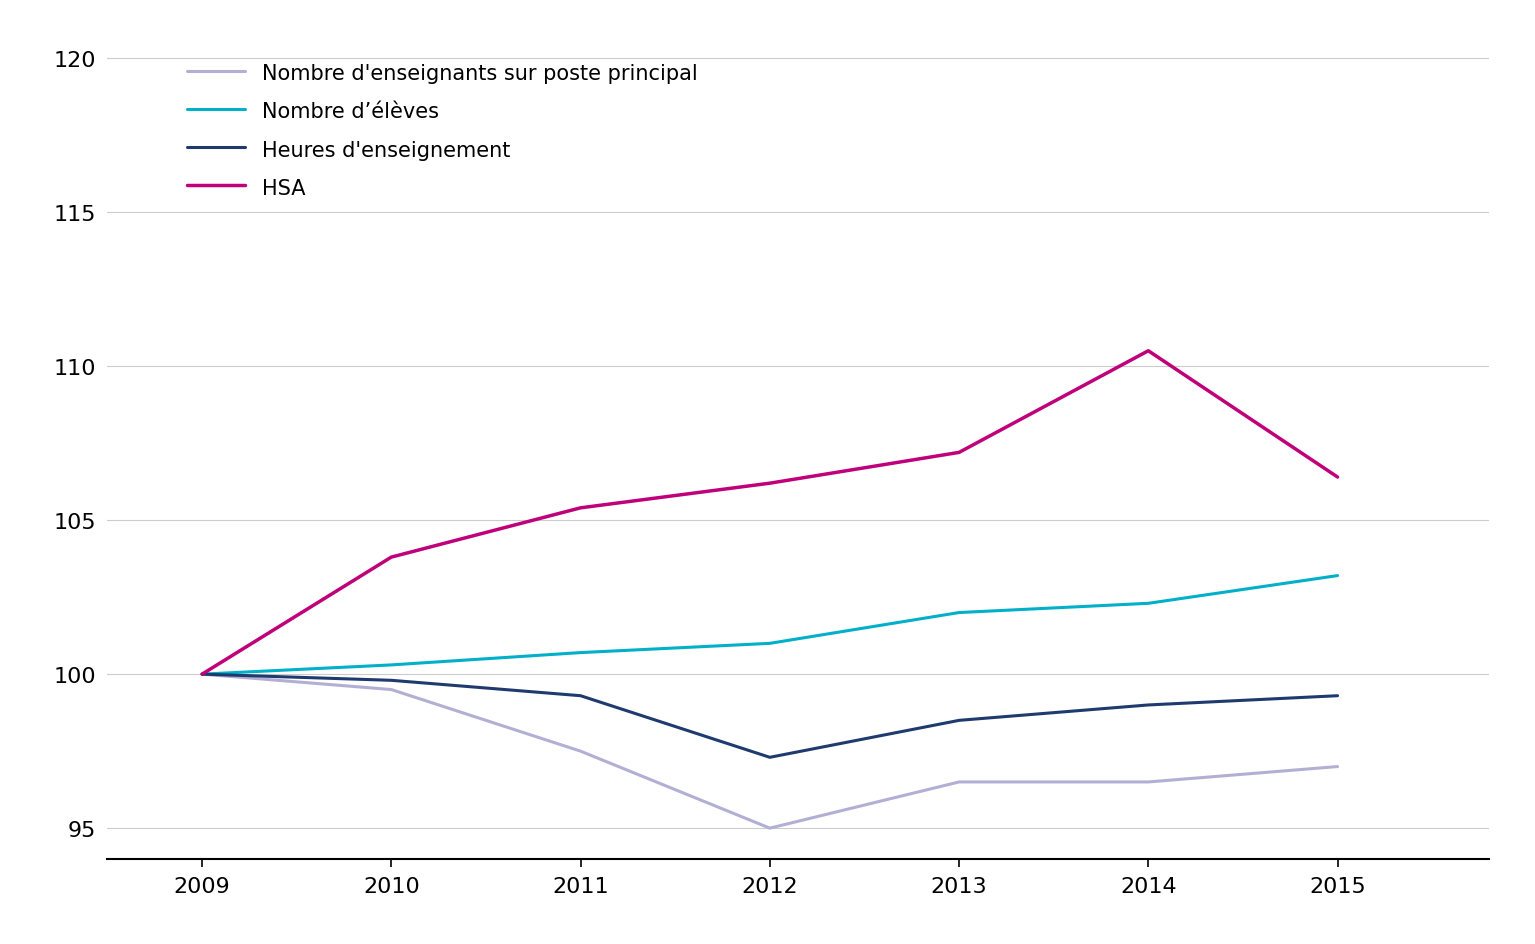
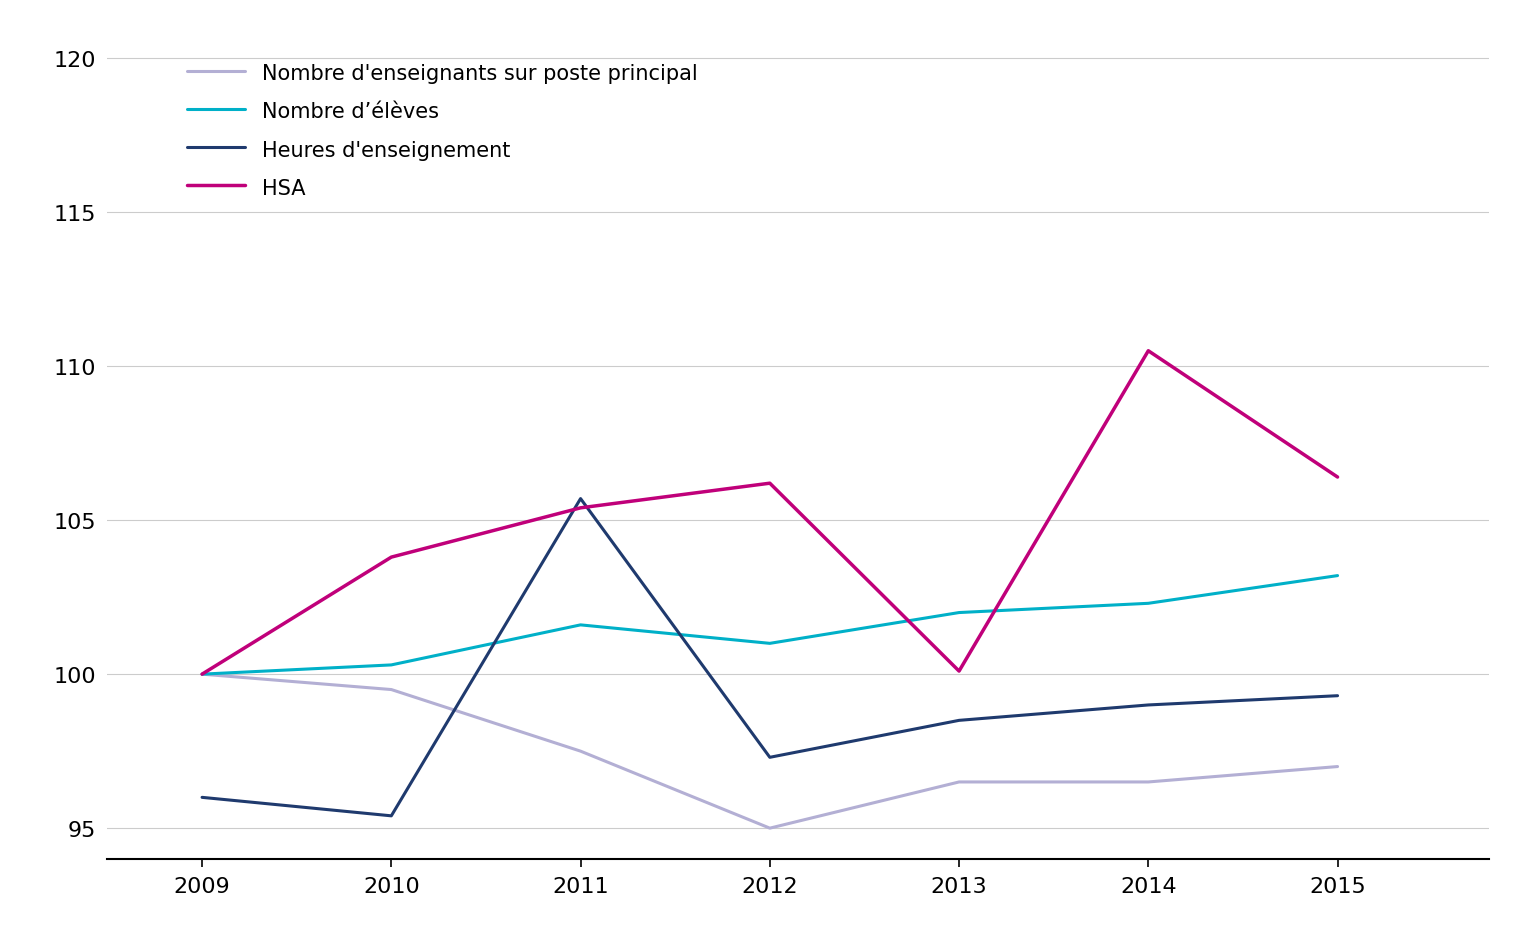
Heures d'enseignement/2009: 100.0 -> 96.0
Heures d'enseignement/2010: 99.8 -> 95.4
Nombre d’élèves/2011: 100.7 -> 101.6
Heures d'enseignement/2011: 99.3 -> 105.7
HSA/2013: 107.2 -> 100.1
